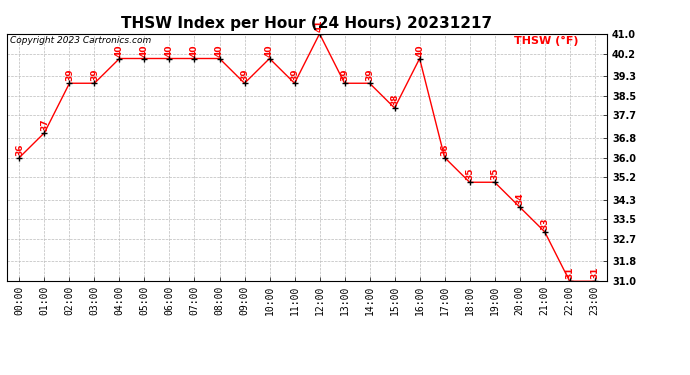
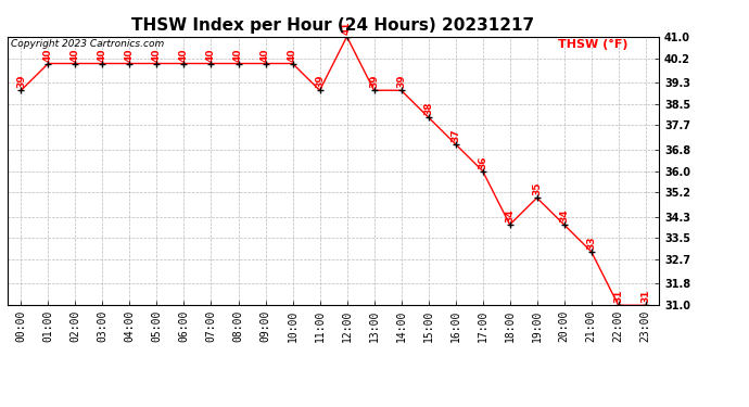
00:00: 36 -> 39
01:00: 37 -> 40
02:00: 39 -> 40
03:00: 39 -> 40
09:00: 39 -> 40
16:00: 40 -> 37
18:00: 35 -> 34
